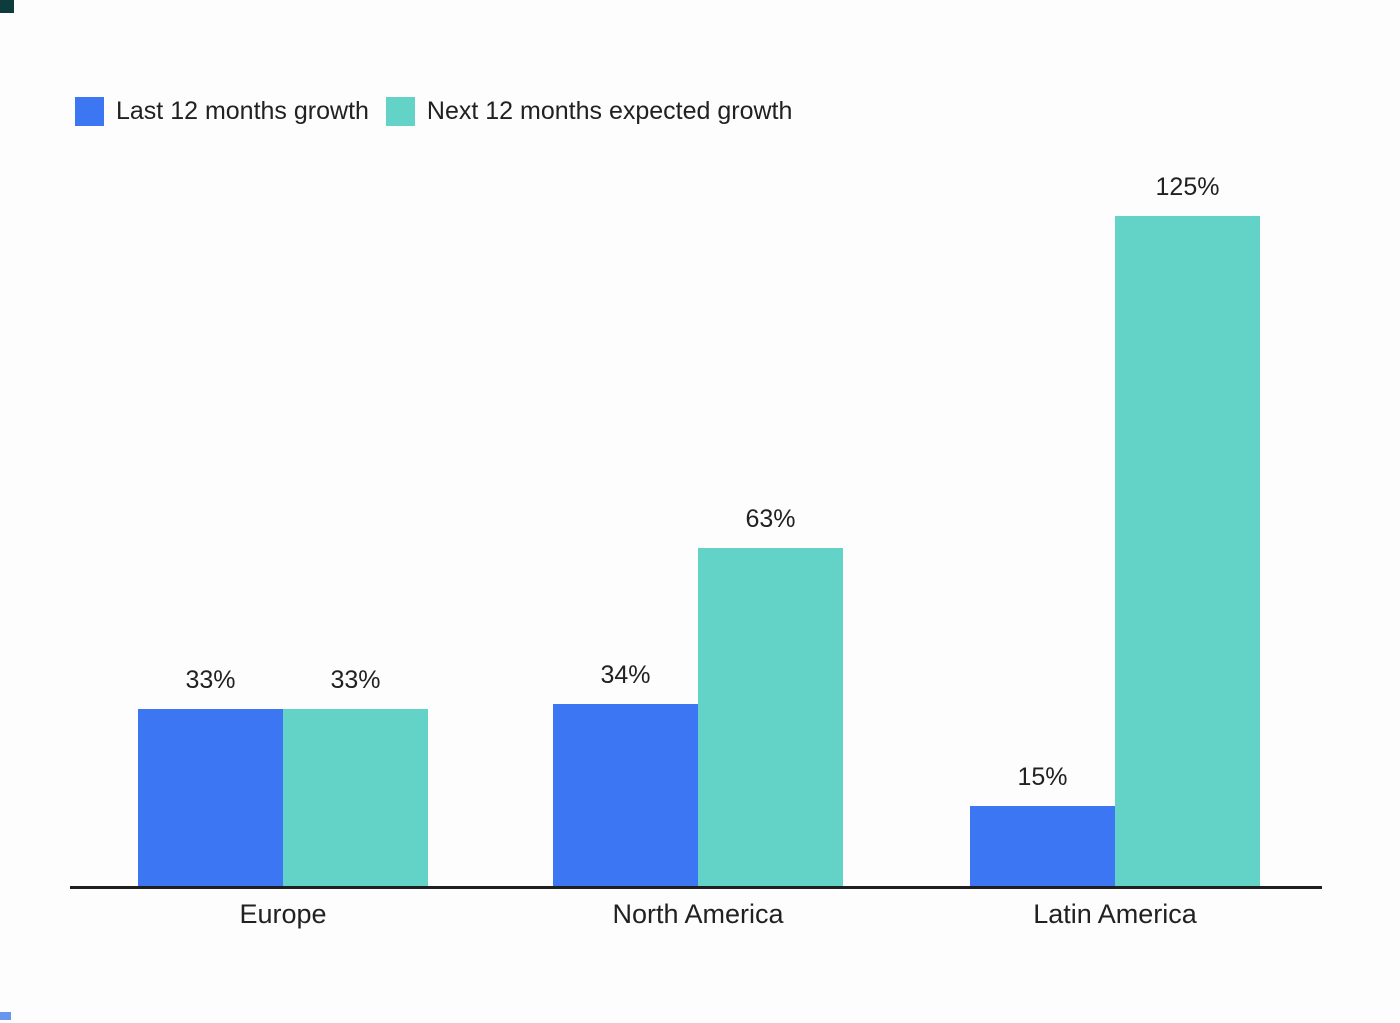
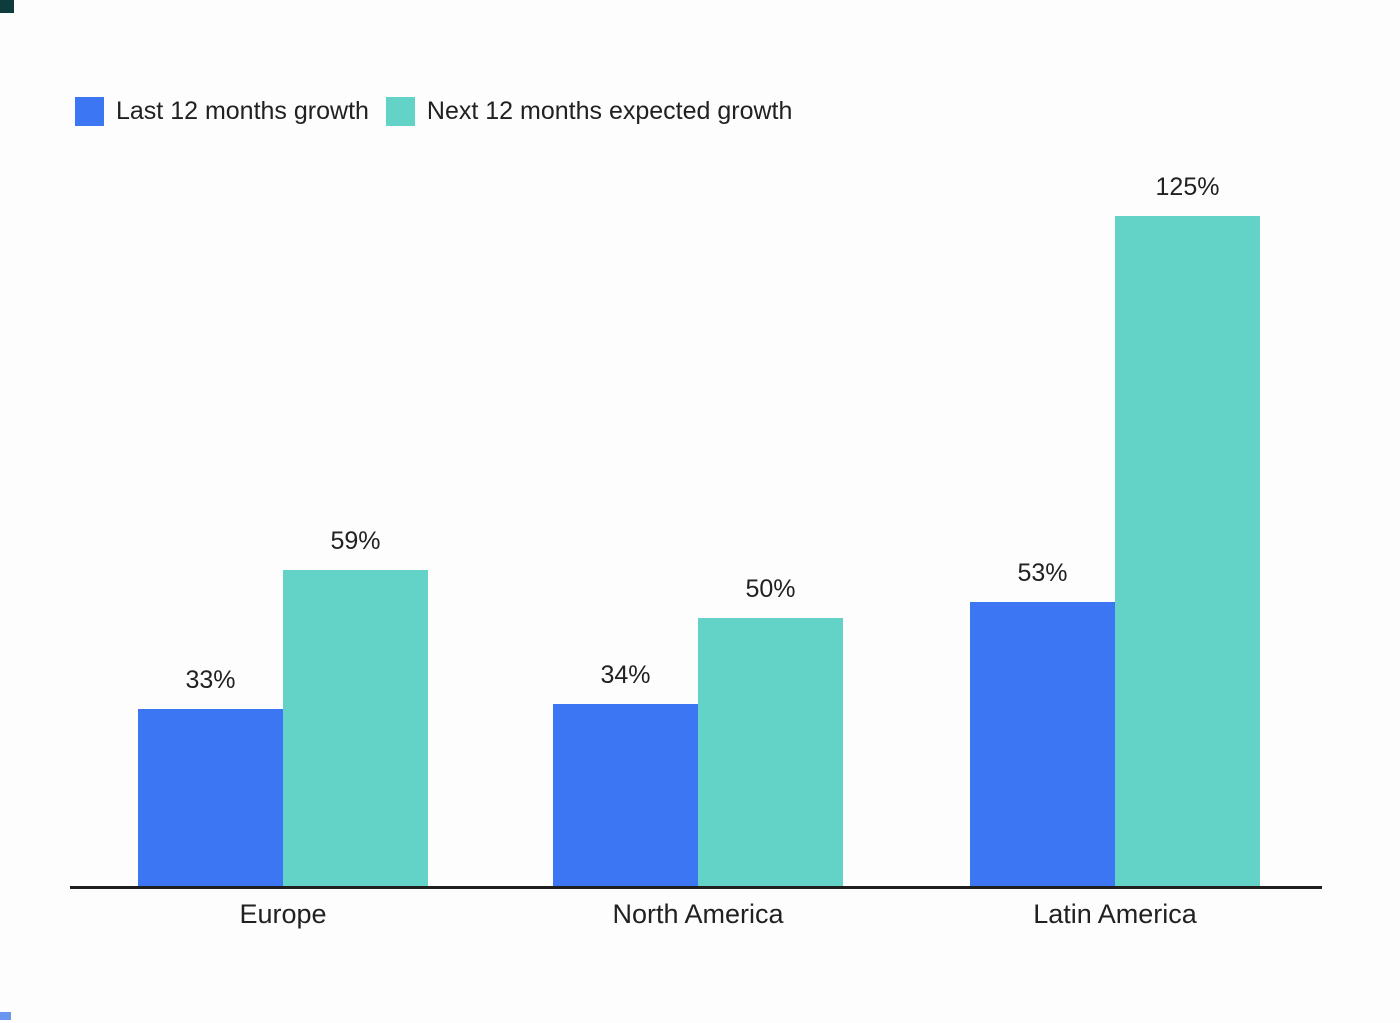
Next 12 months expected growth/Europe: 33% -> 59%
Next 12 months expected growth/North America: 63% -> 50%
Last 12 months growth/Latin America: 15% -> 53%
